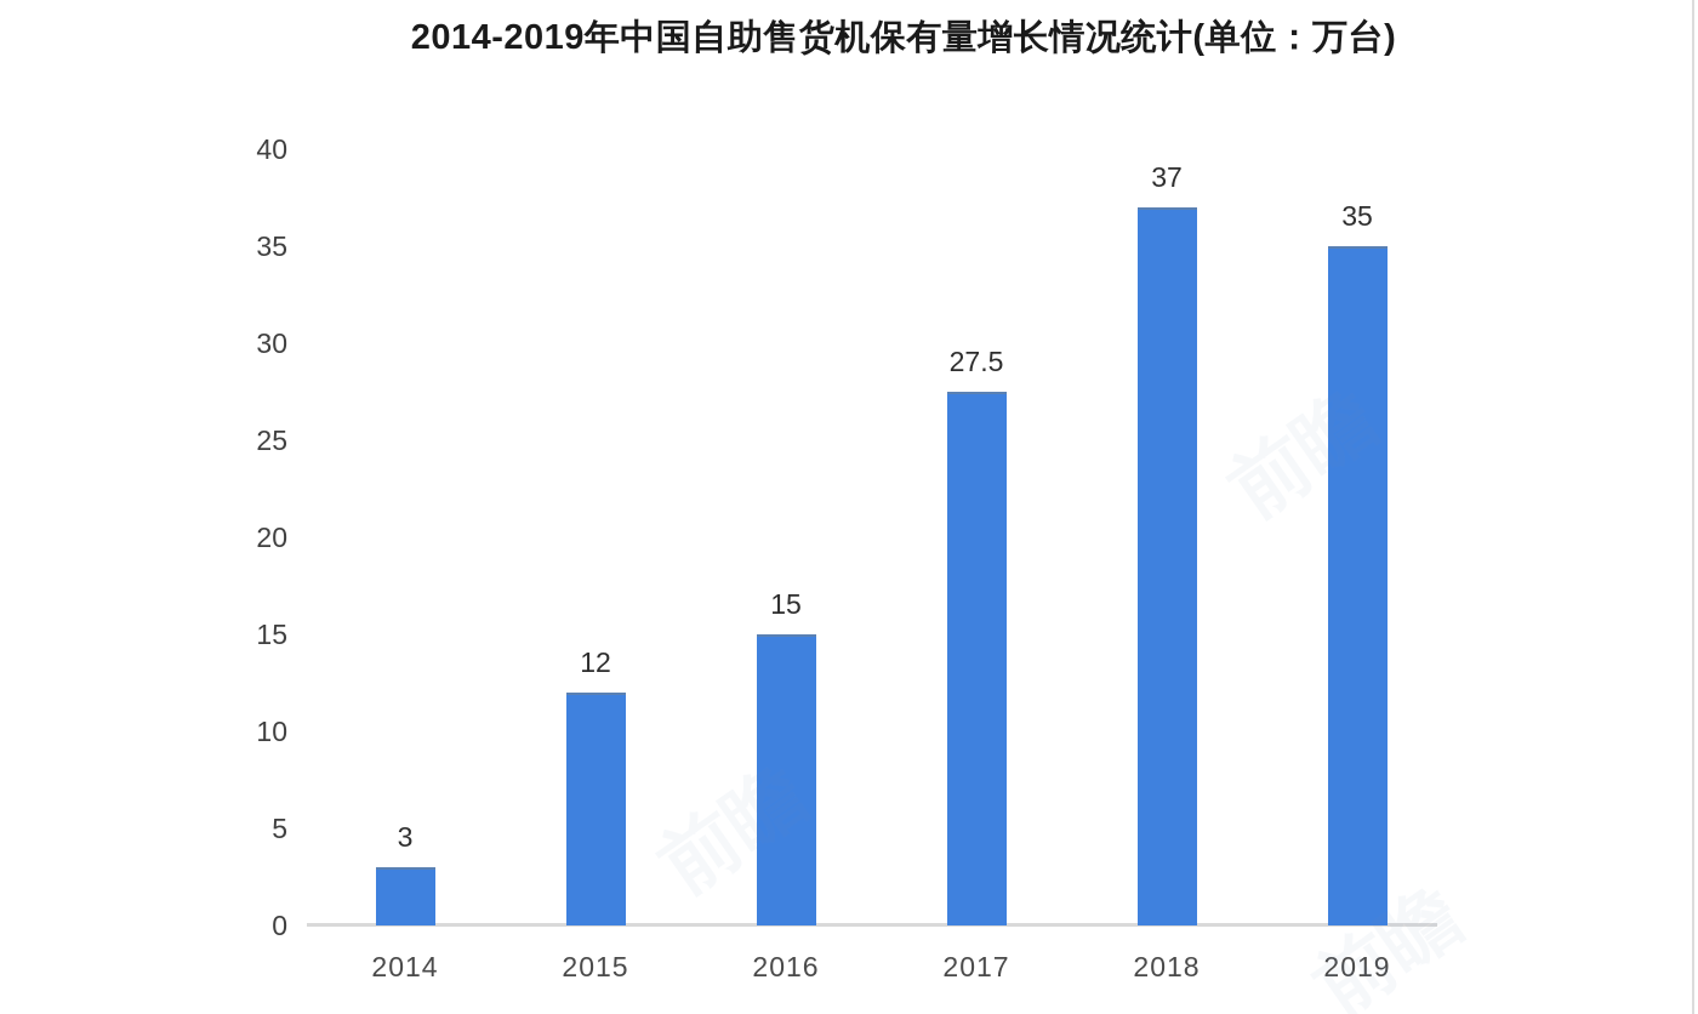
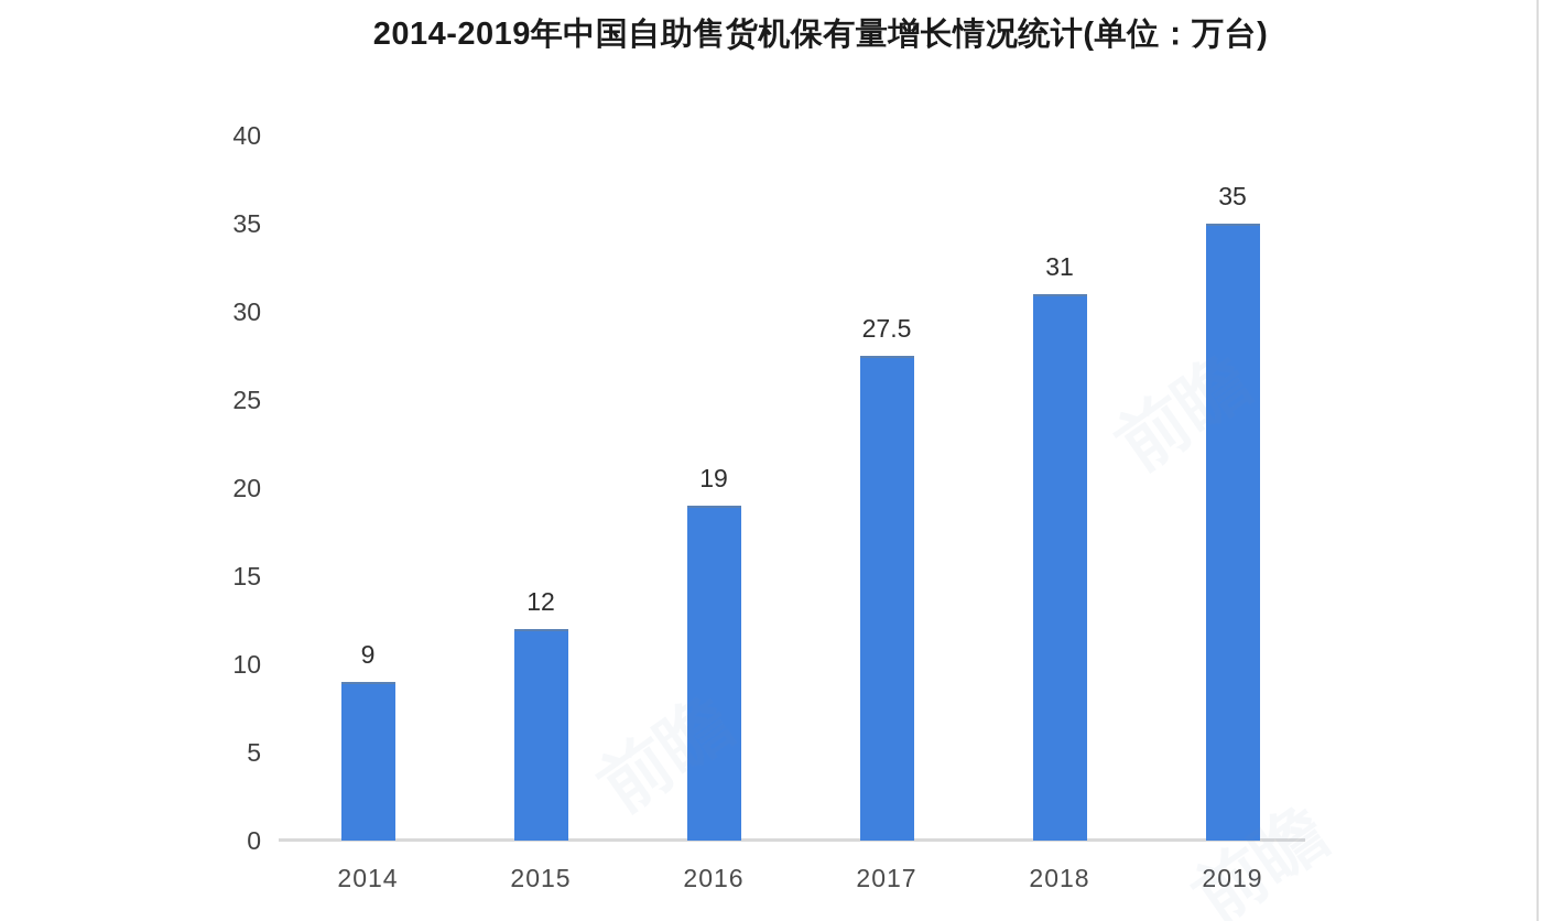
2014: 3 -> 9
2016: 15 -> 19
2018: 37 -> 31
